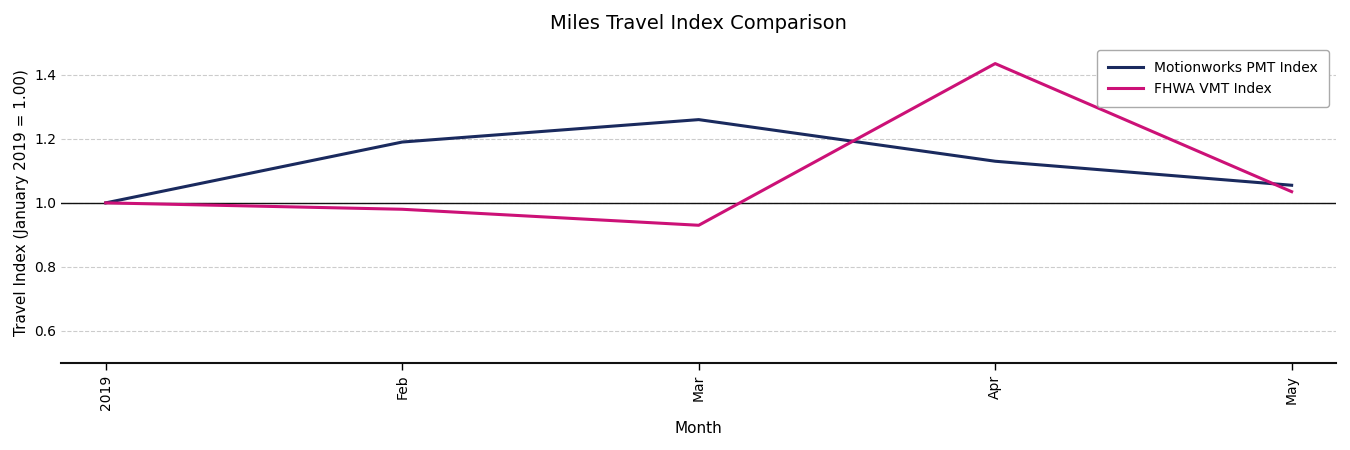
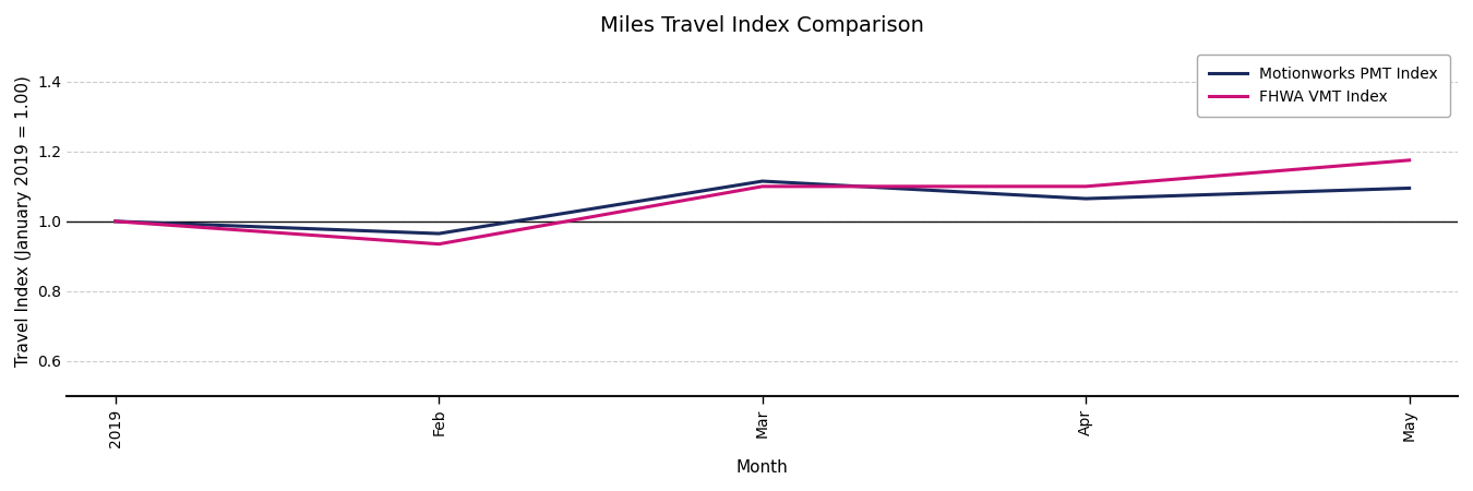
Motionworks PMT Index/Feb: 1.190 -> 0.965
FHWA VMT Index/Feb: 0.980 -> 0.935
Motionworks PMT Index/Mar: 1.260 -> 1.115
FHWA VMT Index/Mar: 0.930 -> 1.100
Motionworks PMT Index/Apr: 1.130 -> 1.065
FHWA VMT Index/Apr: 1.435 -> 1.100
Motionworks PMT Index/May: 1.055 -> 1.095
FHWA VMT Index/May: 1.035 -> 1.175
